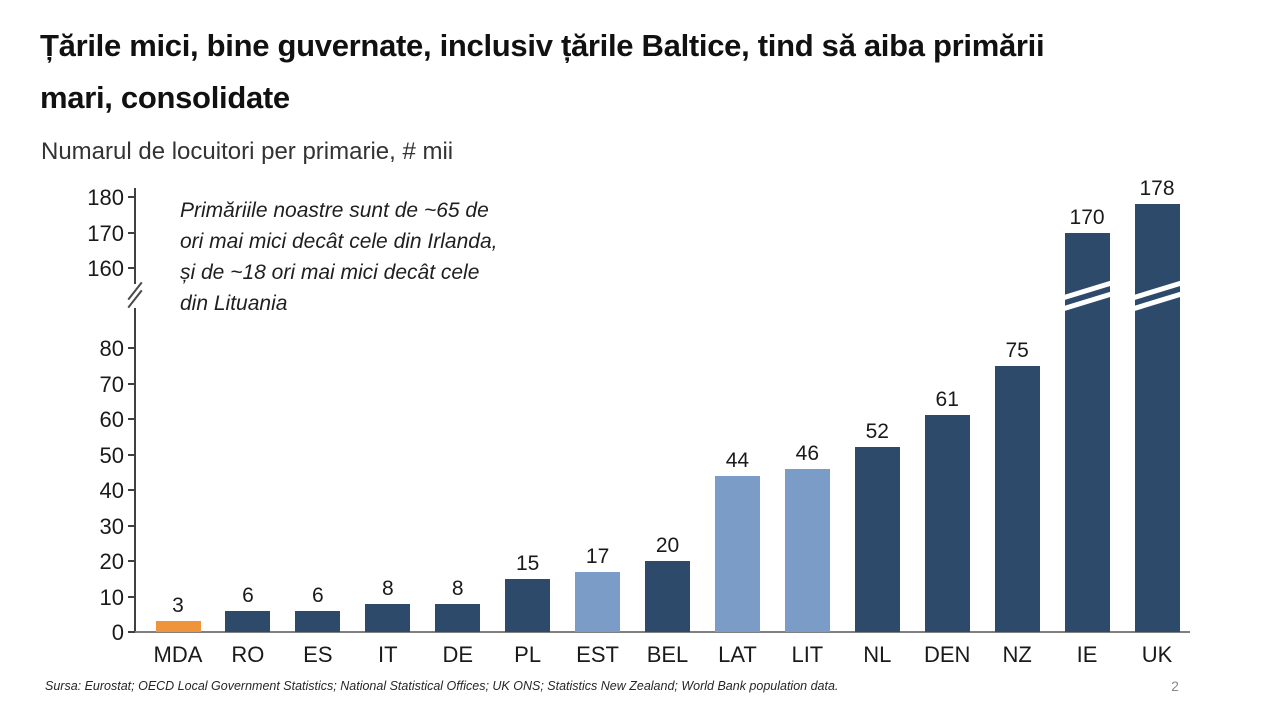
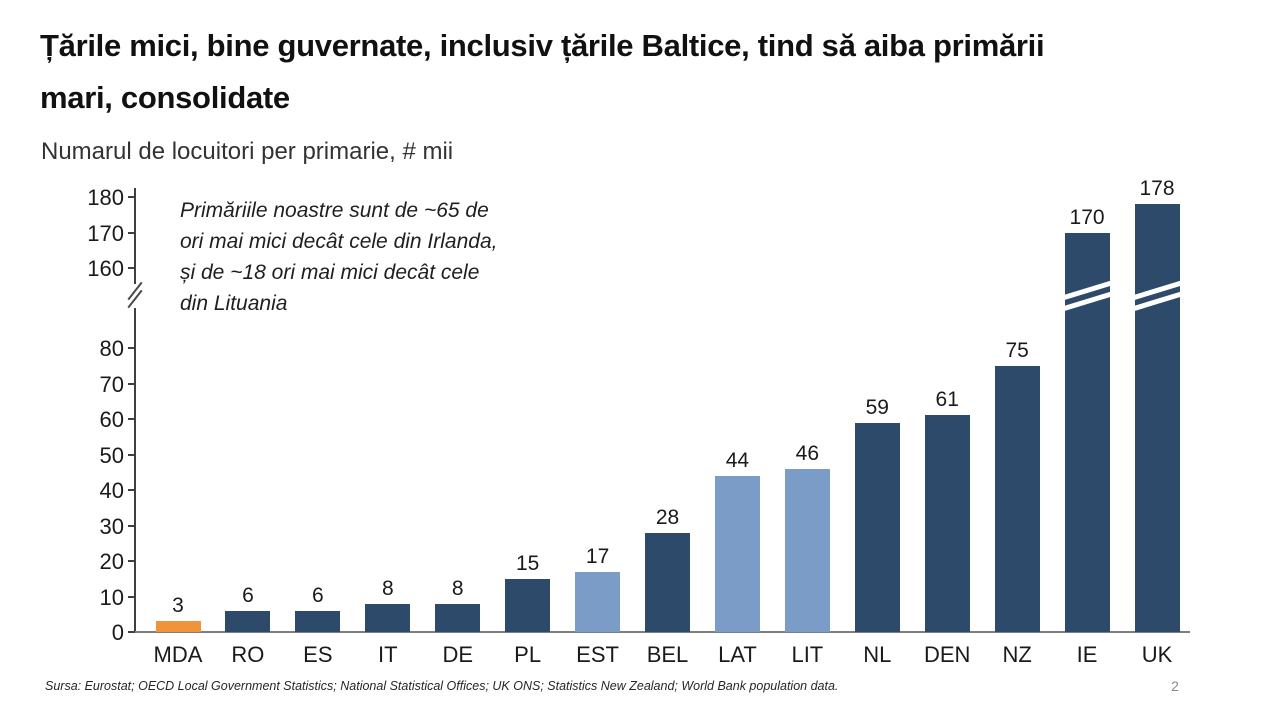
BEL: 20 -> 28
NL: 52 -> 59
